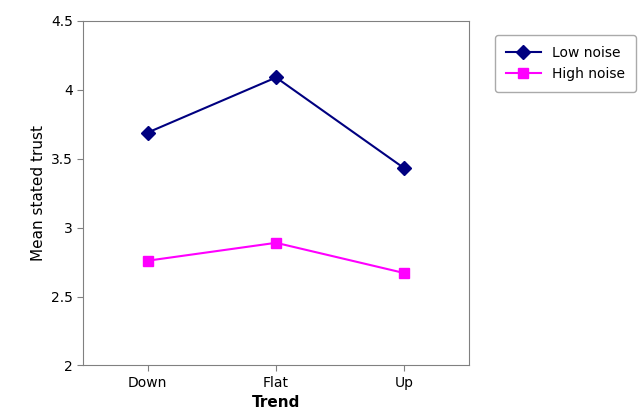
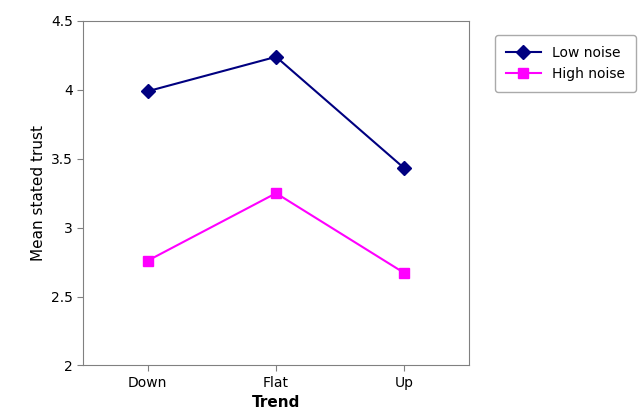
Low noise/Down: 3.69 -> 3.99
Low noise/Flat: 4.09 -> 4.24
High noise/Flat: 2.89 -> 3.25
